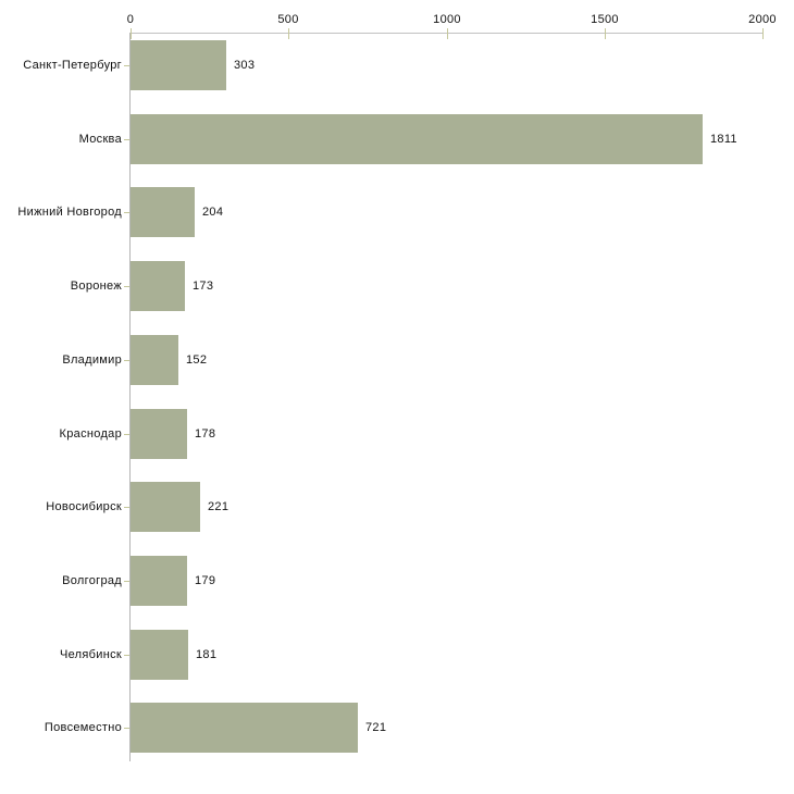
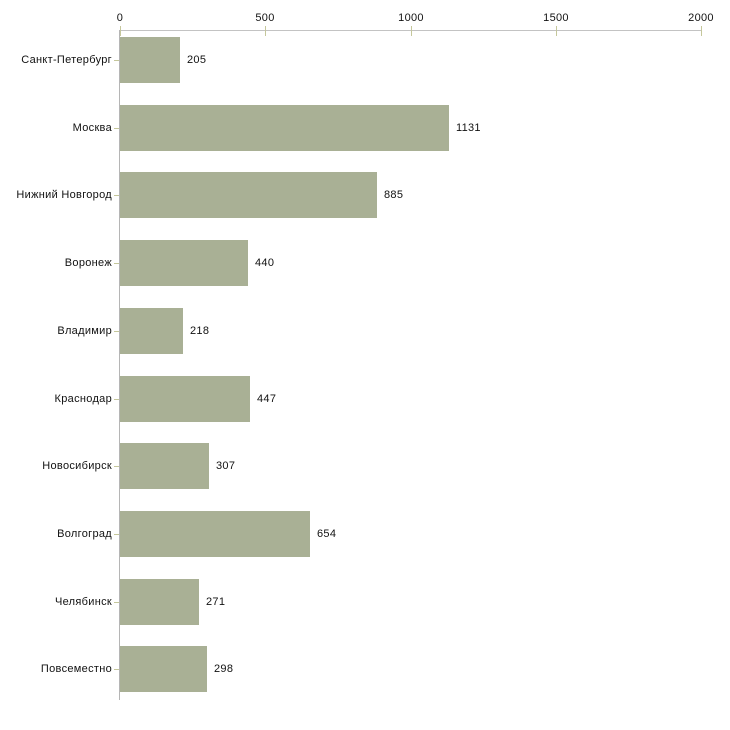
Санкт-Петербург: 303 -> 205
Москва: 1811 -> 1131
Нижний Новгород: 204 -> 885
Воронеж: 173 -> 440
Владимир: 152 -> 218
Краснодар: 178 -> 447
Новосибирск: 221 -> 307
Волгоград: 179 -> 654
Челябинск: 181 -> 271
Повсеместно: 721 -> 298
